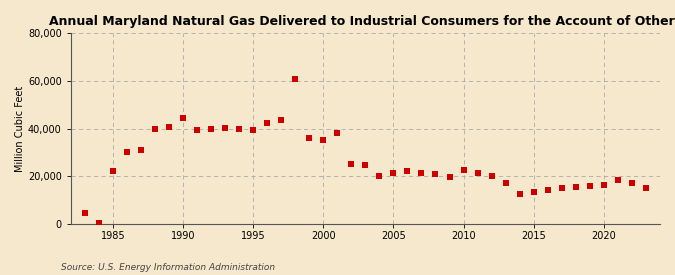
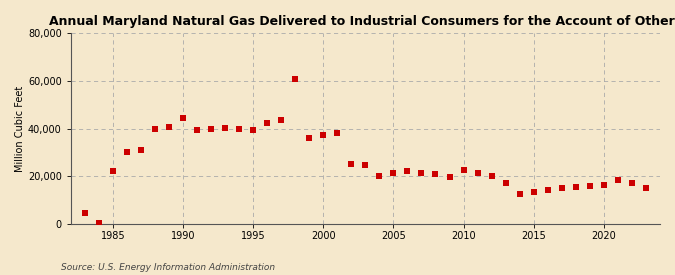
2000: 35,000 -> 37,500
